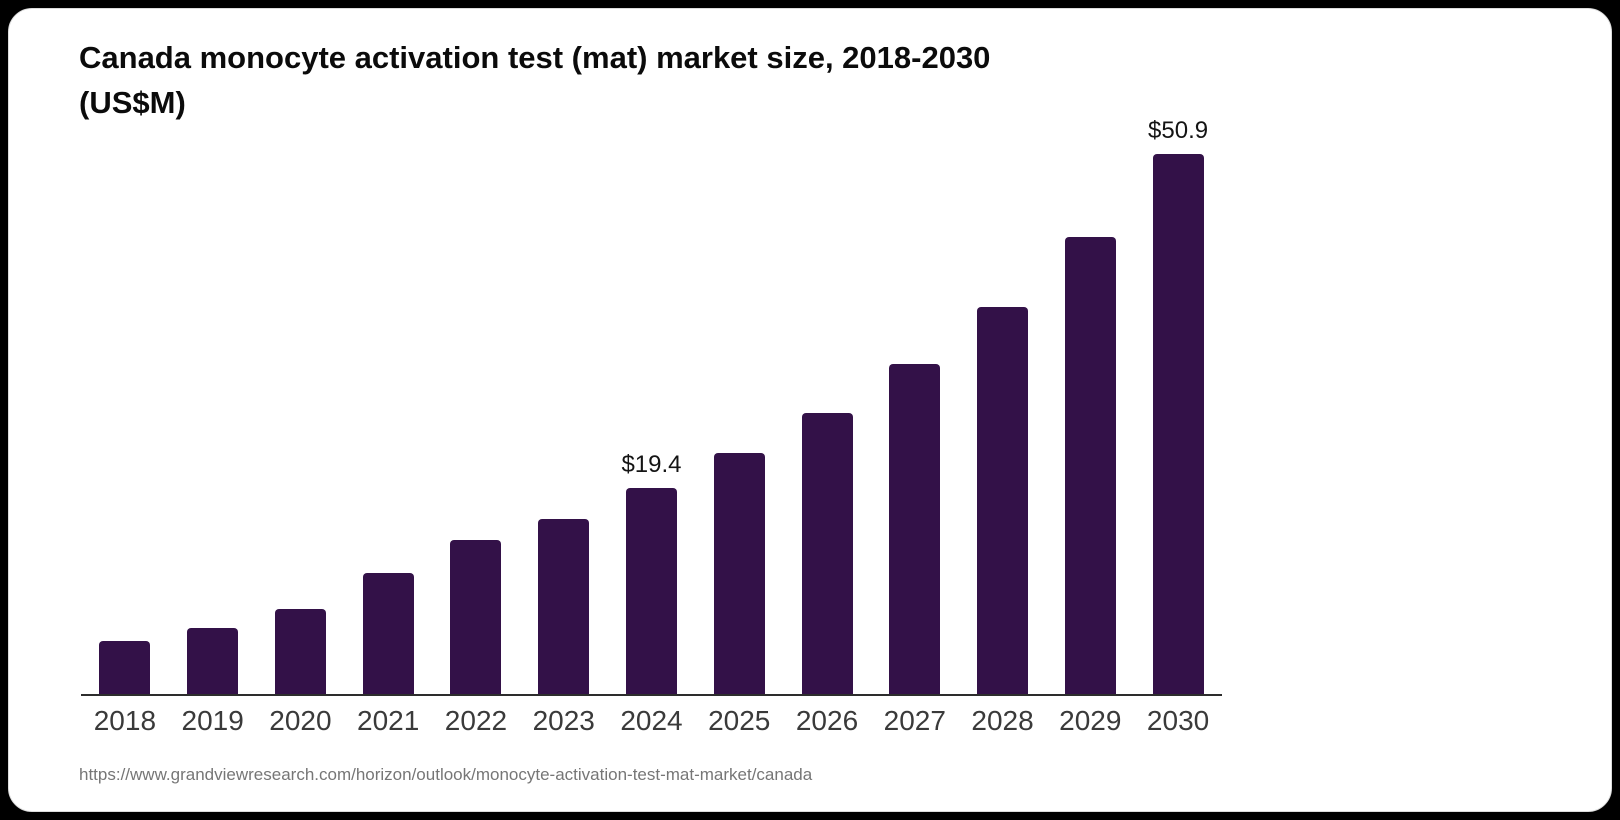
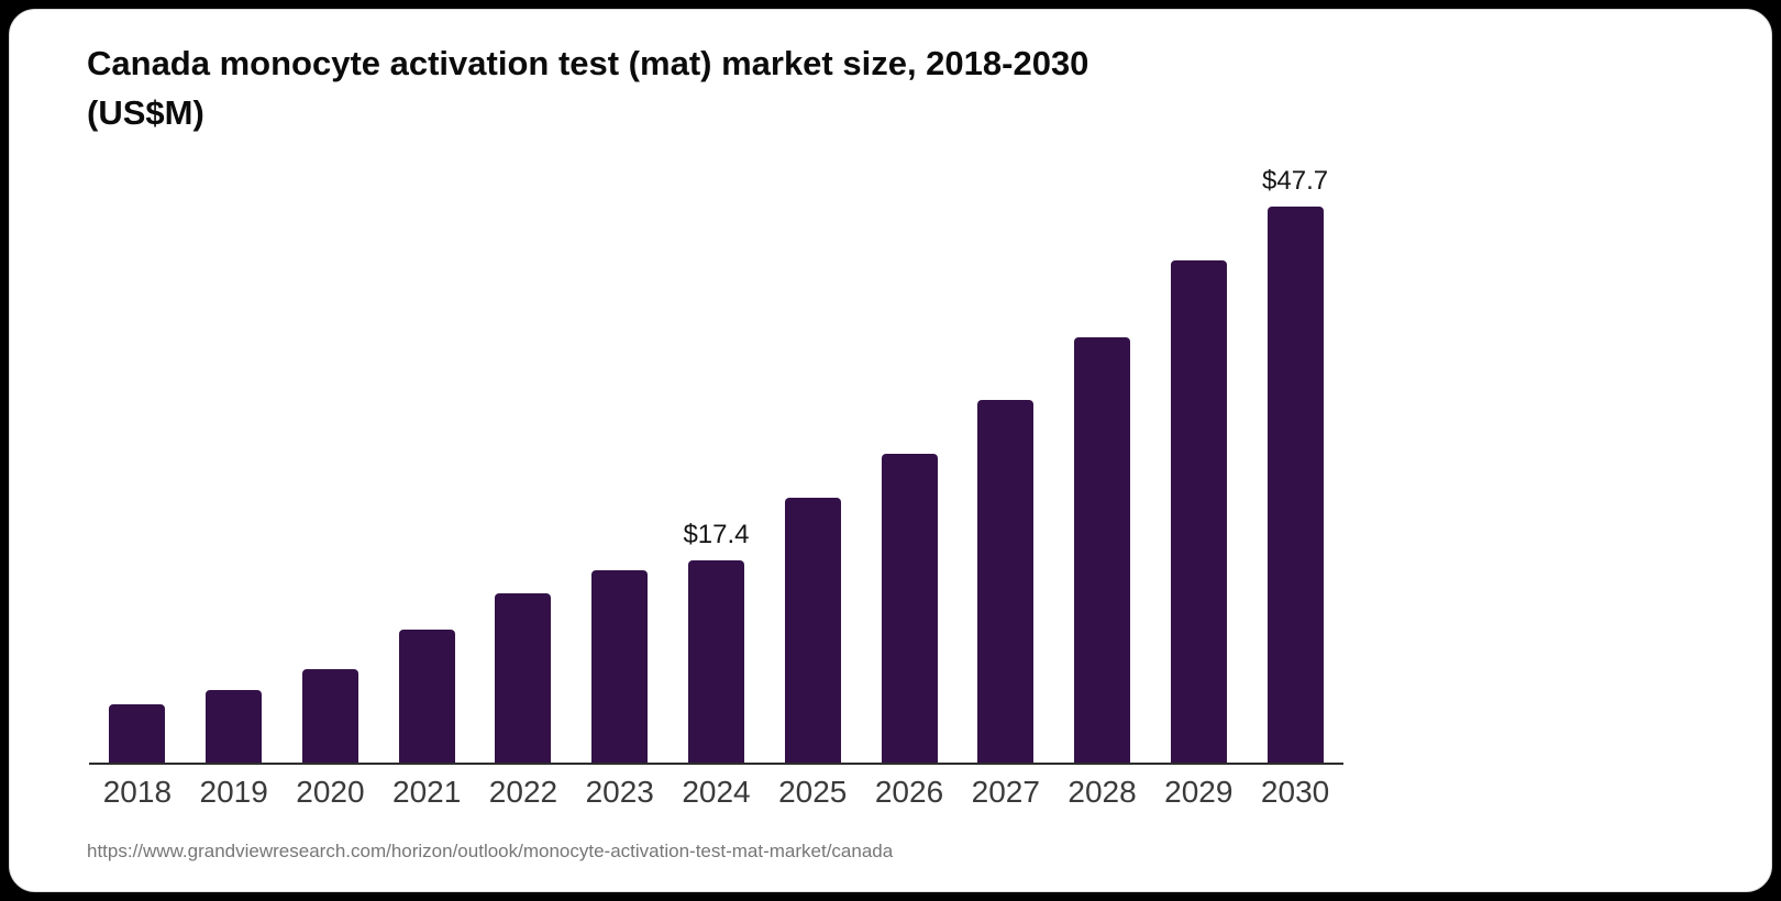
2024: $19.4 -> $17.4
2030: $50.9 -> $47.7
